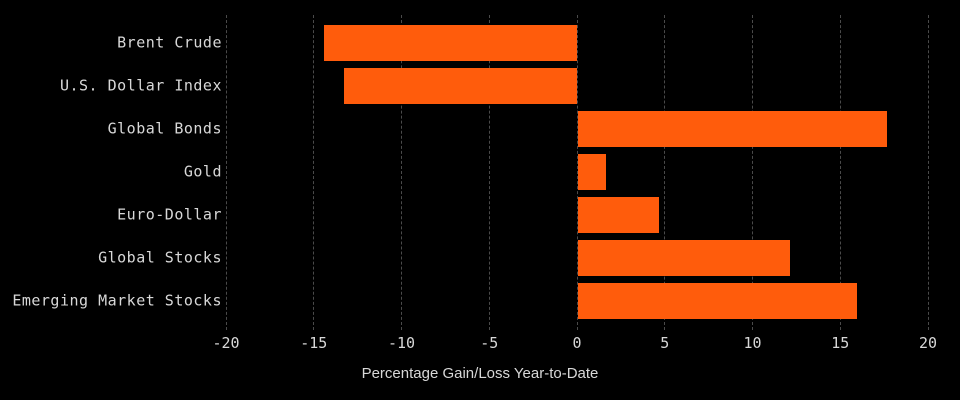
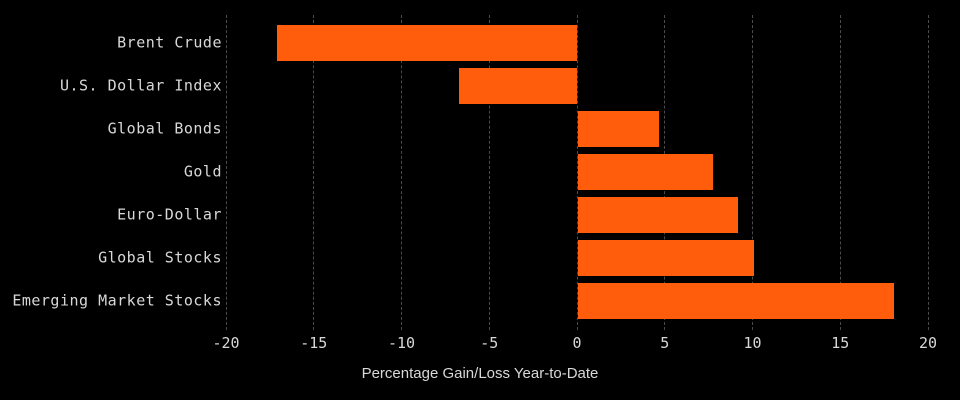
Brent Crude: -14.4 -> -17.1
U.S. Dollar Index: -13.3 -> -6.7
Global Bonds: 17.6 -> 4.6
Gold: 1.6 -> 7.7
Euro-Dollar: 4.6 -> 9.1
Global Stocks: 12.1 -> 10.0
Emerging Market Stocks: 15.9 -> 18.0
